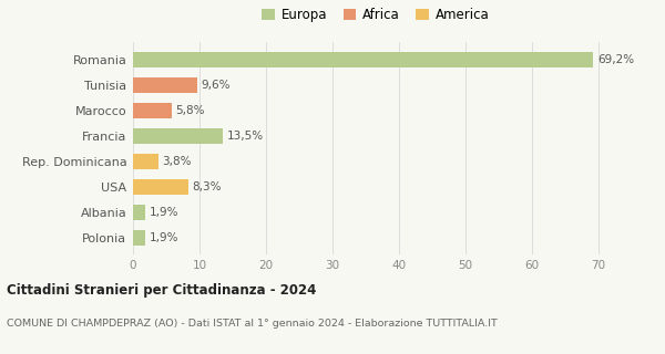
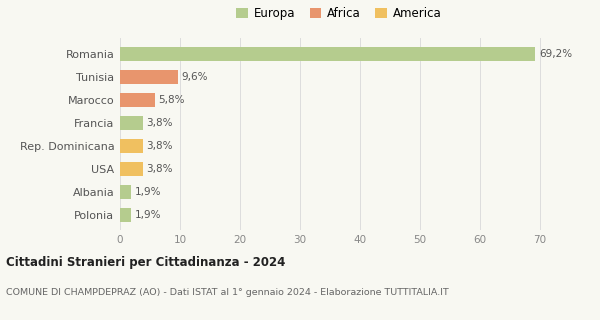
Francia: 13,5% -> 3,8%
USA: 8,3% -> 3,8%
